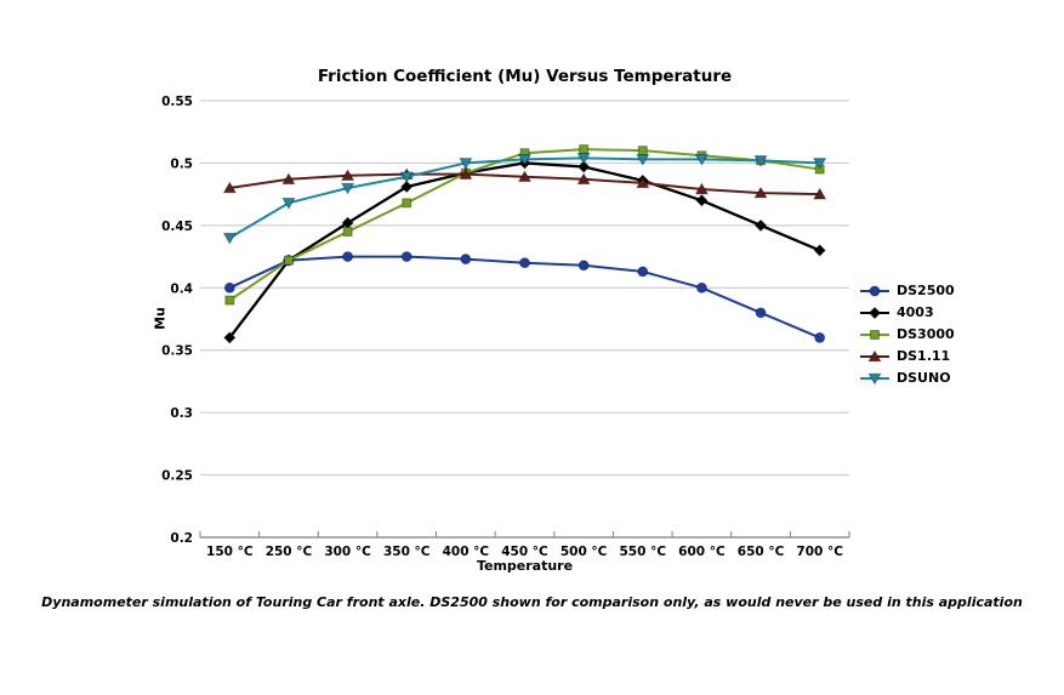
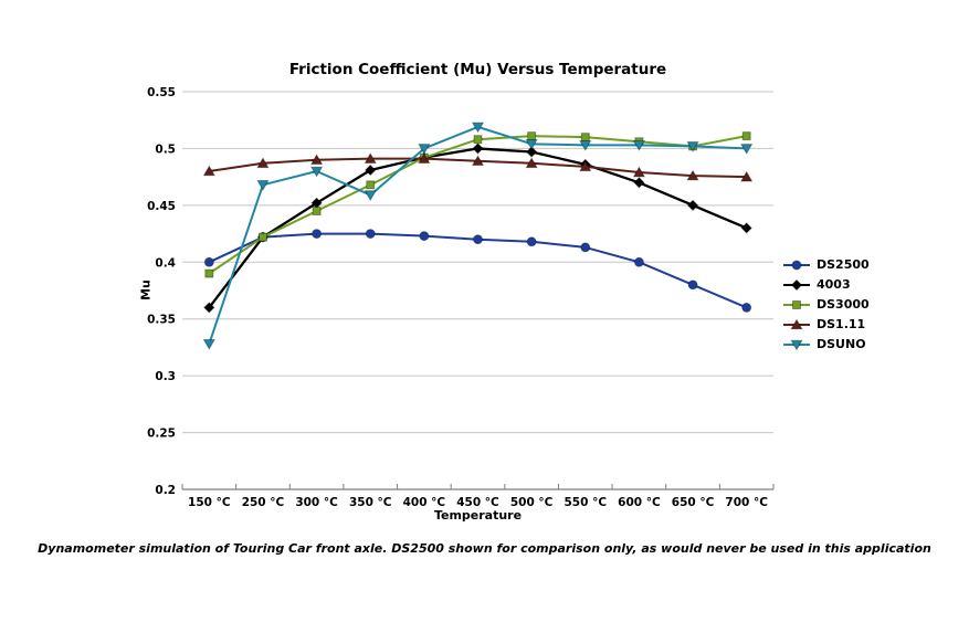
DSUNO/150 °C: 0.440 -> 0.328
DSUNO/350 °C: 0.489 -> 0.459
DSUNO/450 °C: 0.503 -> 0.519
DS3000/700 °C: 0.495 -> 0.511
